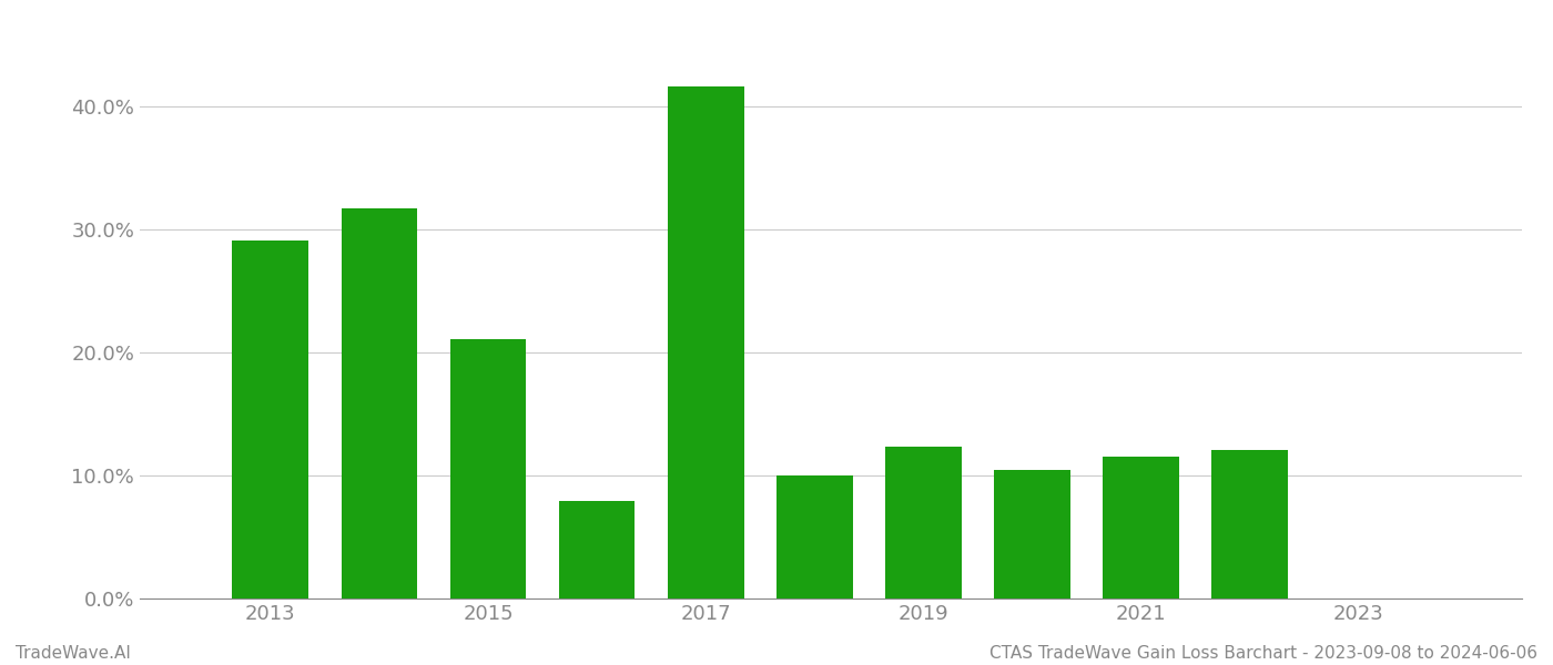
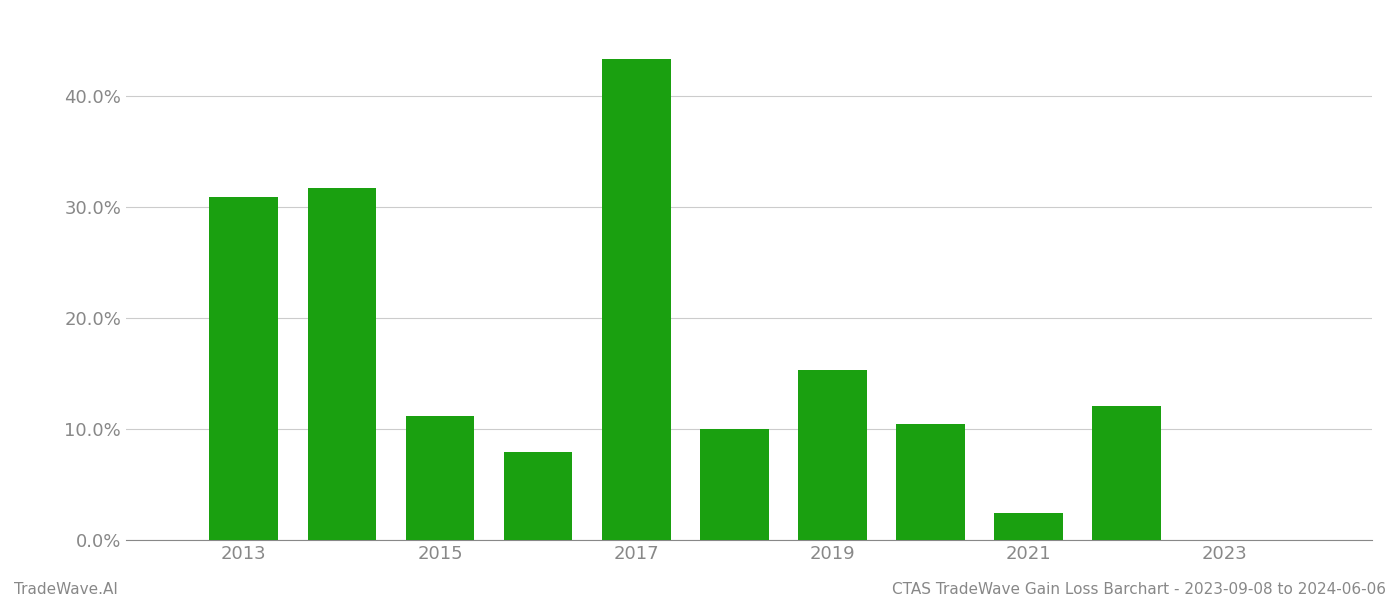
2013: 29.1% -> 30.9%
2015: 21.1% -> 11.2%
2017: 41.6% -> 43.3%
2019: 12.3% -> 15.3%
2021: 11.5% -> 2.4%
